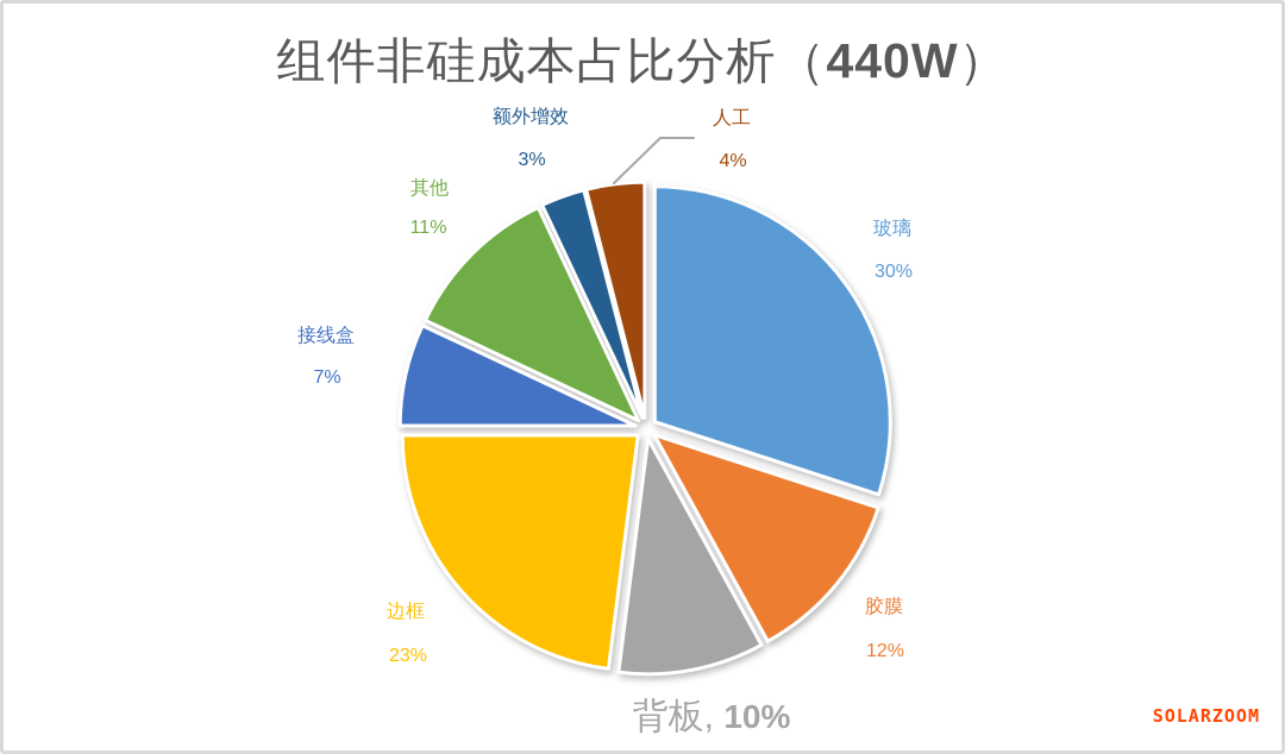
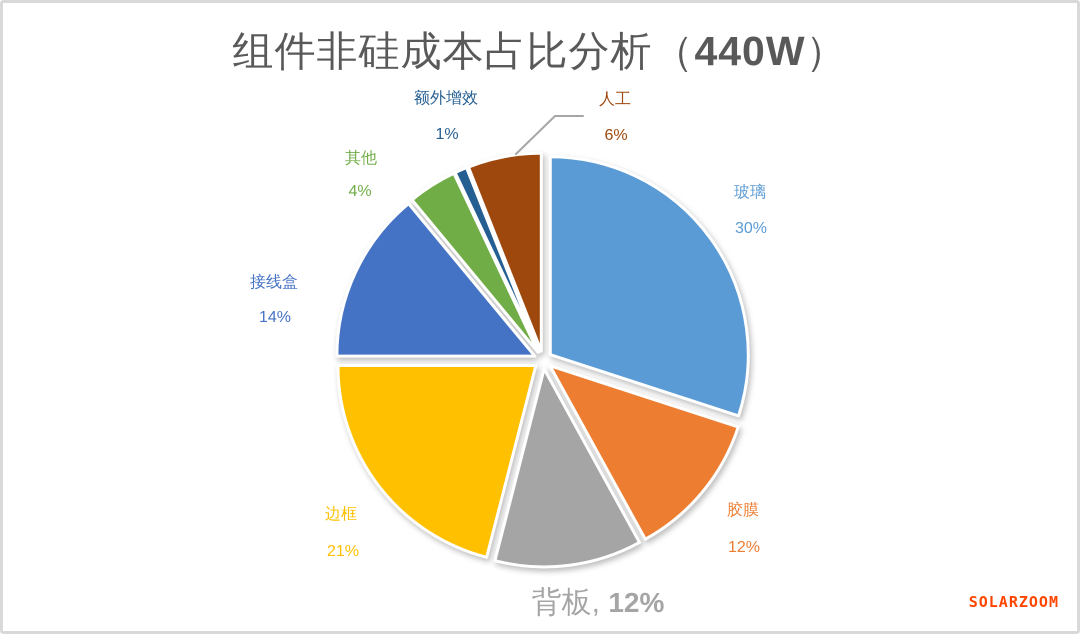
背板: 10% -> 12%
边框: 23% -> 21%
接线盒: 7% -> 14%
其他: 11% -> 4%
额外增效: 3% -> 1%
人工: 4% -> 6%
